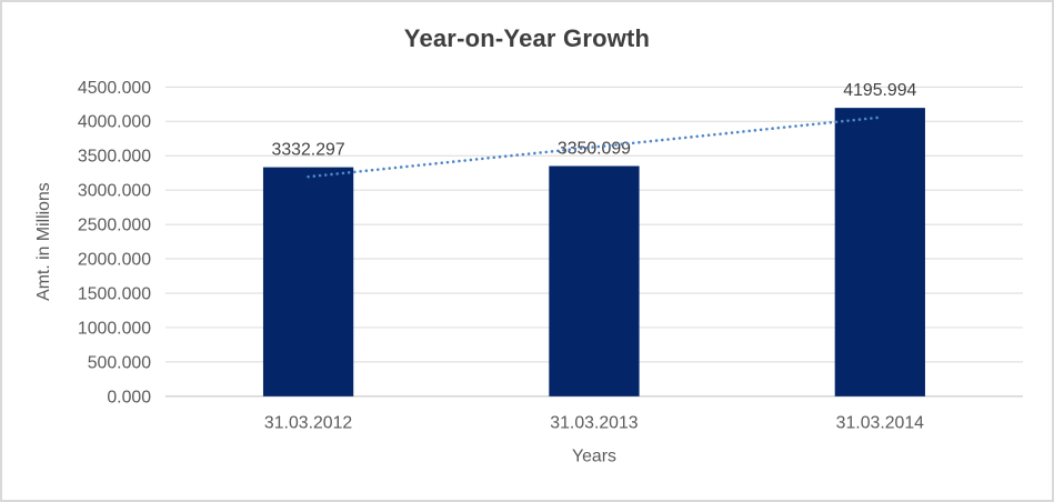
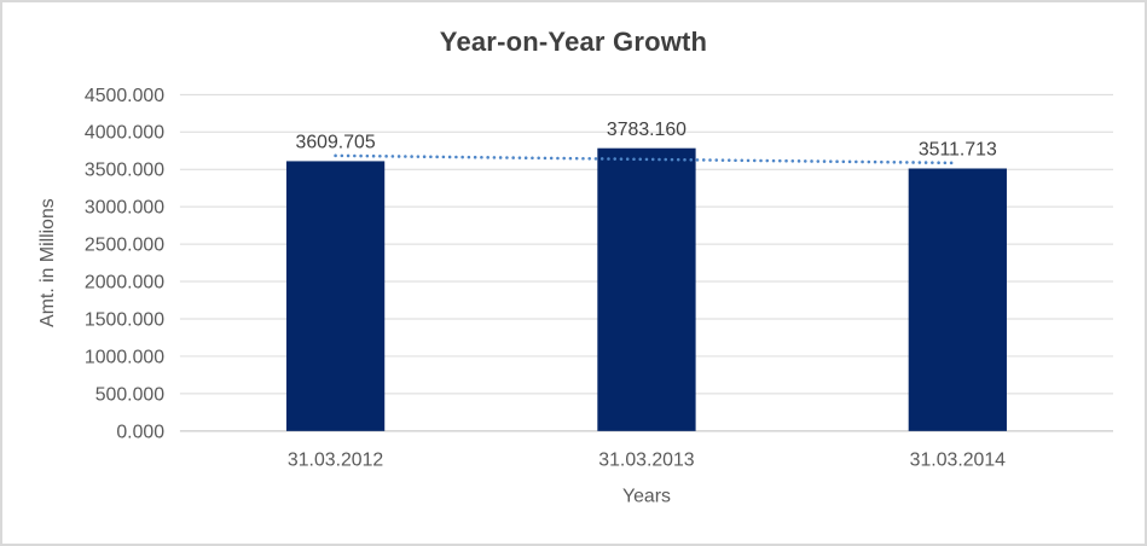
31.03.2012: 3332.297 -> 3609.705
31.03.2013: 3350.099 -> 3783.160
31.03.2014: 4195.994 -> 3511.713
